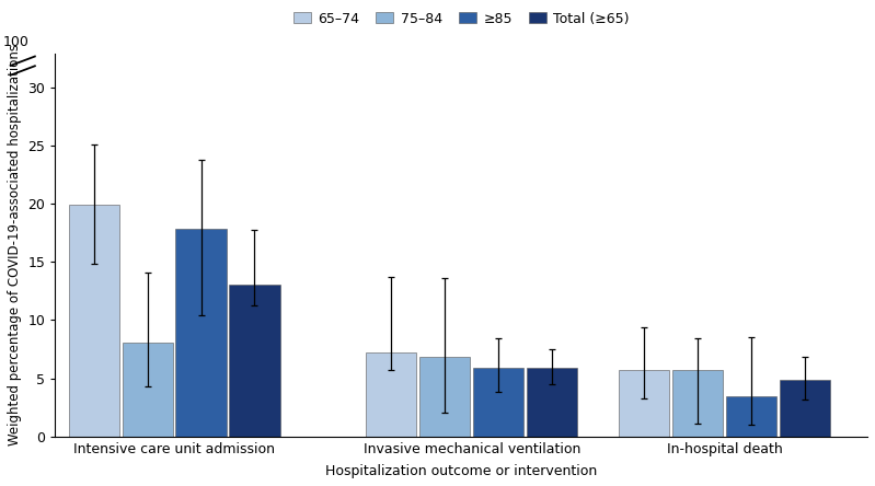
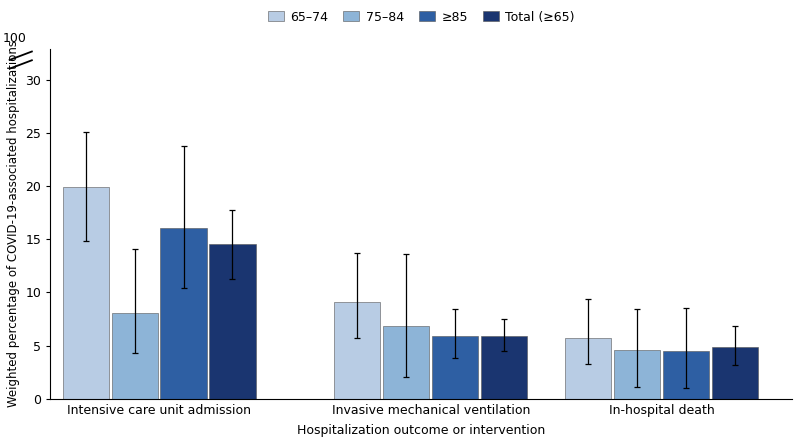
≥85/Intensive care unit admission: 17.9 -> 16.1
Total (≥65)/Intensive care unit admission: 13.1 -> 14.6
65–74/Invasive mechanical ventilation: 7.2 -> 9.1
75–84/In-hospital death: 5.7 -> 4.6
≥85/In-hospital death: 3.4 -> 4.5
